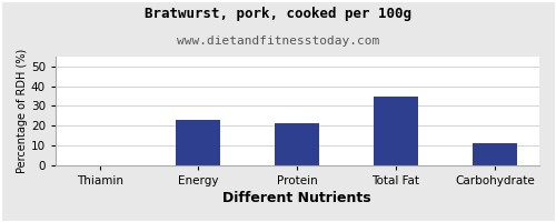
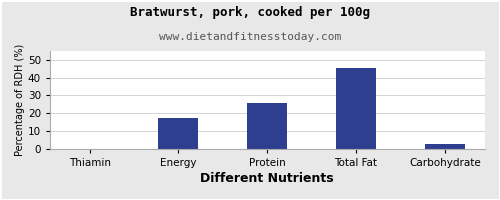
Energy: 23 -> 18
Protein: 21 -> 26
Total Fat: 35 -> 46
Carbohydrate: 11 -> 2
